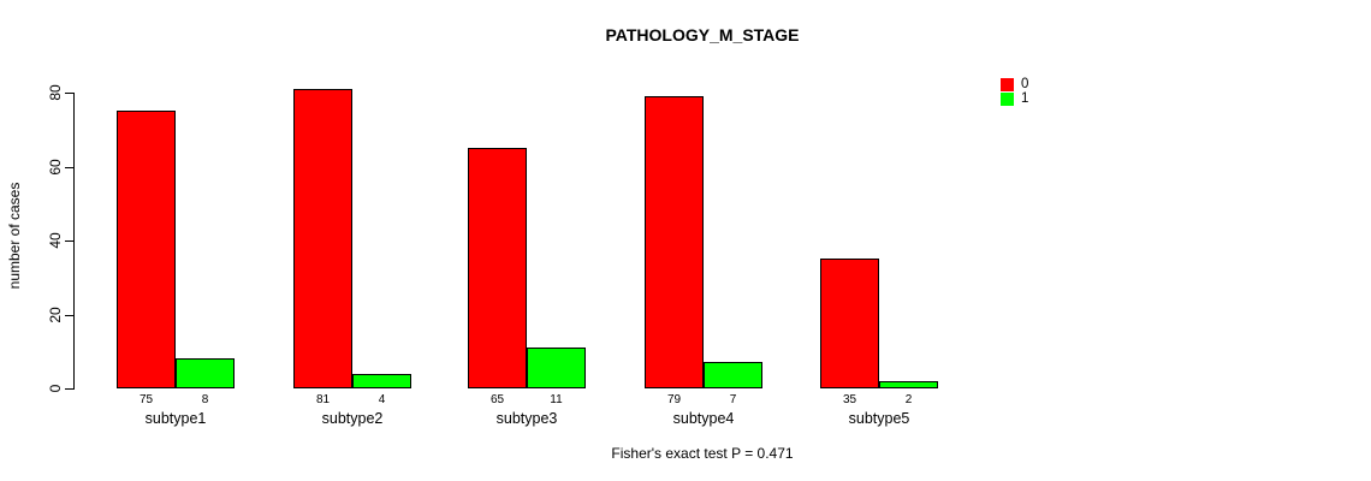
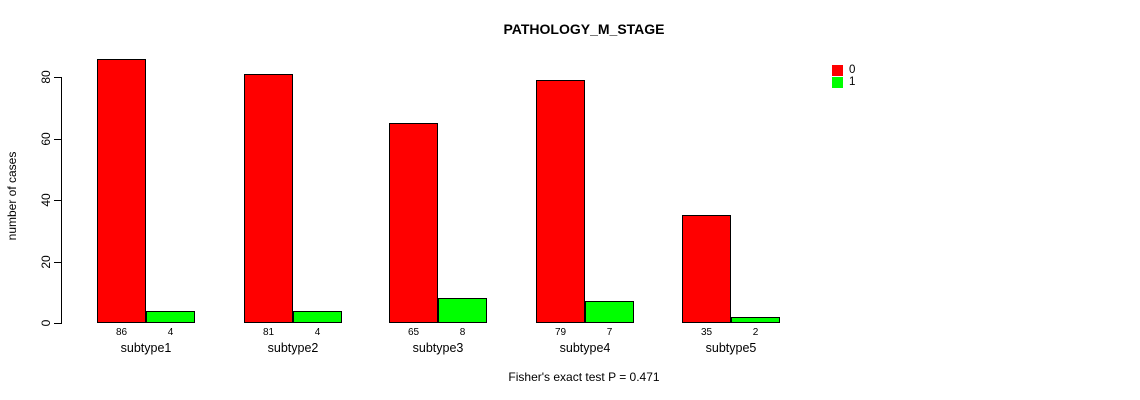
0/subtype1: 75 -> 86
1/subtype1: 8 -> 4
1/subtype3: 11 -> 8
